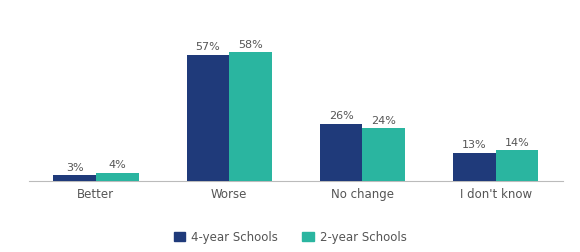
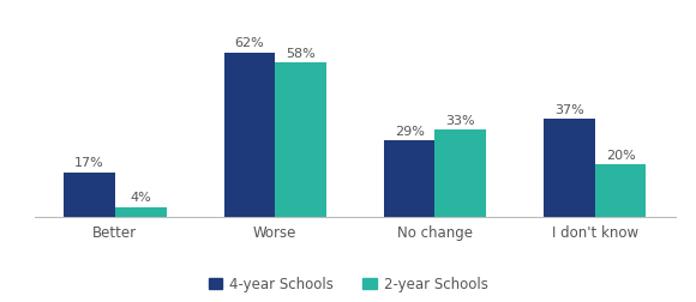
4-year Schools/Better: 3% -> 17%
4-year Schools/Worse: 57% -> 62%
4-year Schools/No change: 26% -> 29%
2-year Schools/No change: 24% -> 33%
4-year Schools/I don't know: 13% -> 37%
2-year Schools/I don't know: 14% -> 20%
